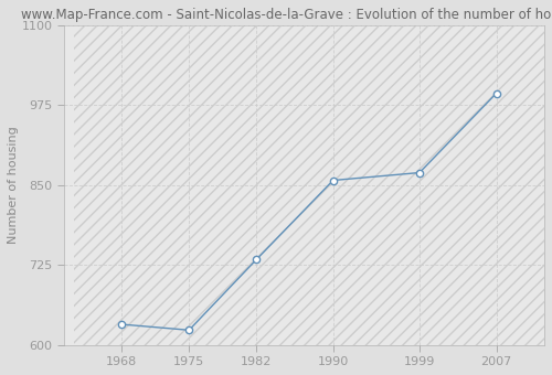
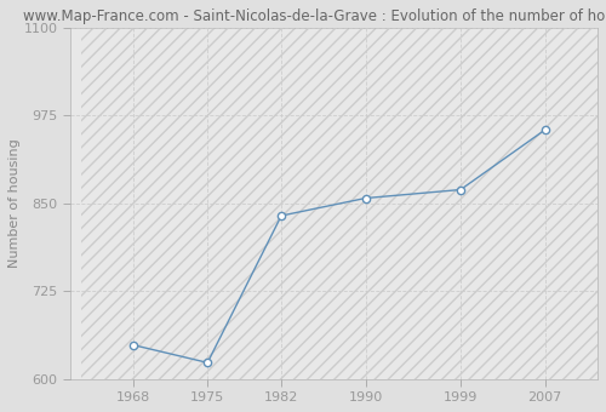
1968: 632 -> 648
1982: 733 -> 832
2007: 993 -> 954
